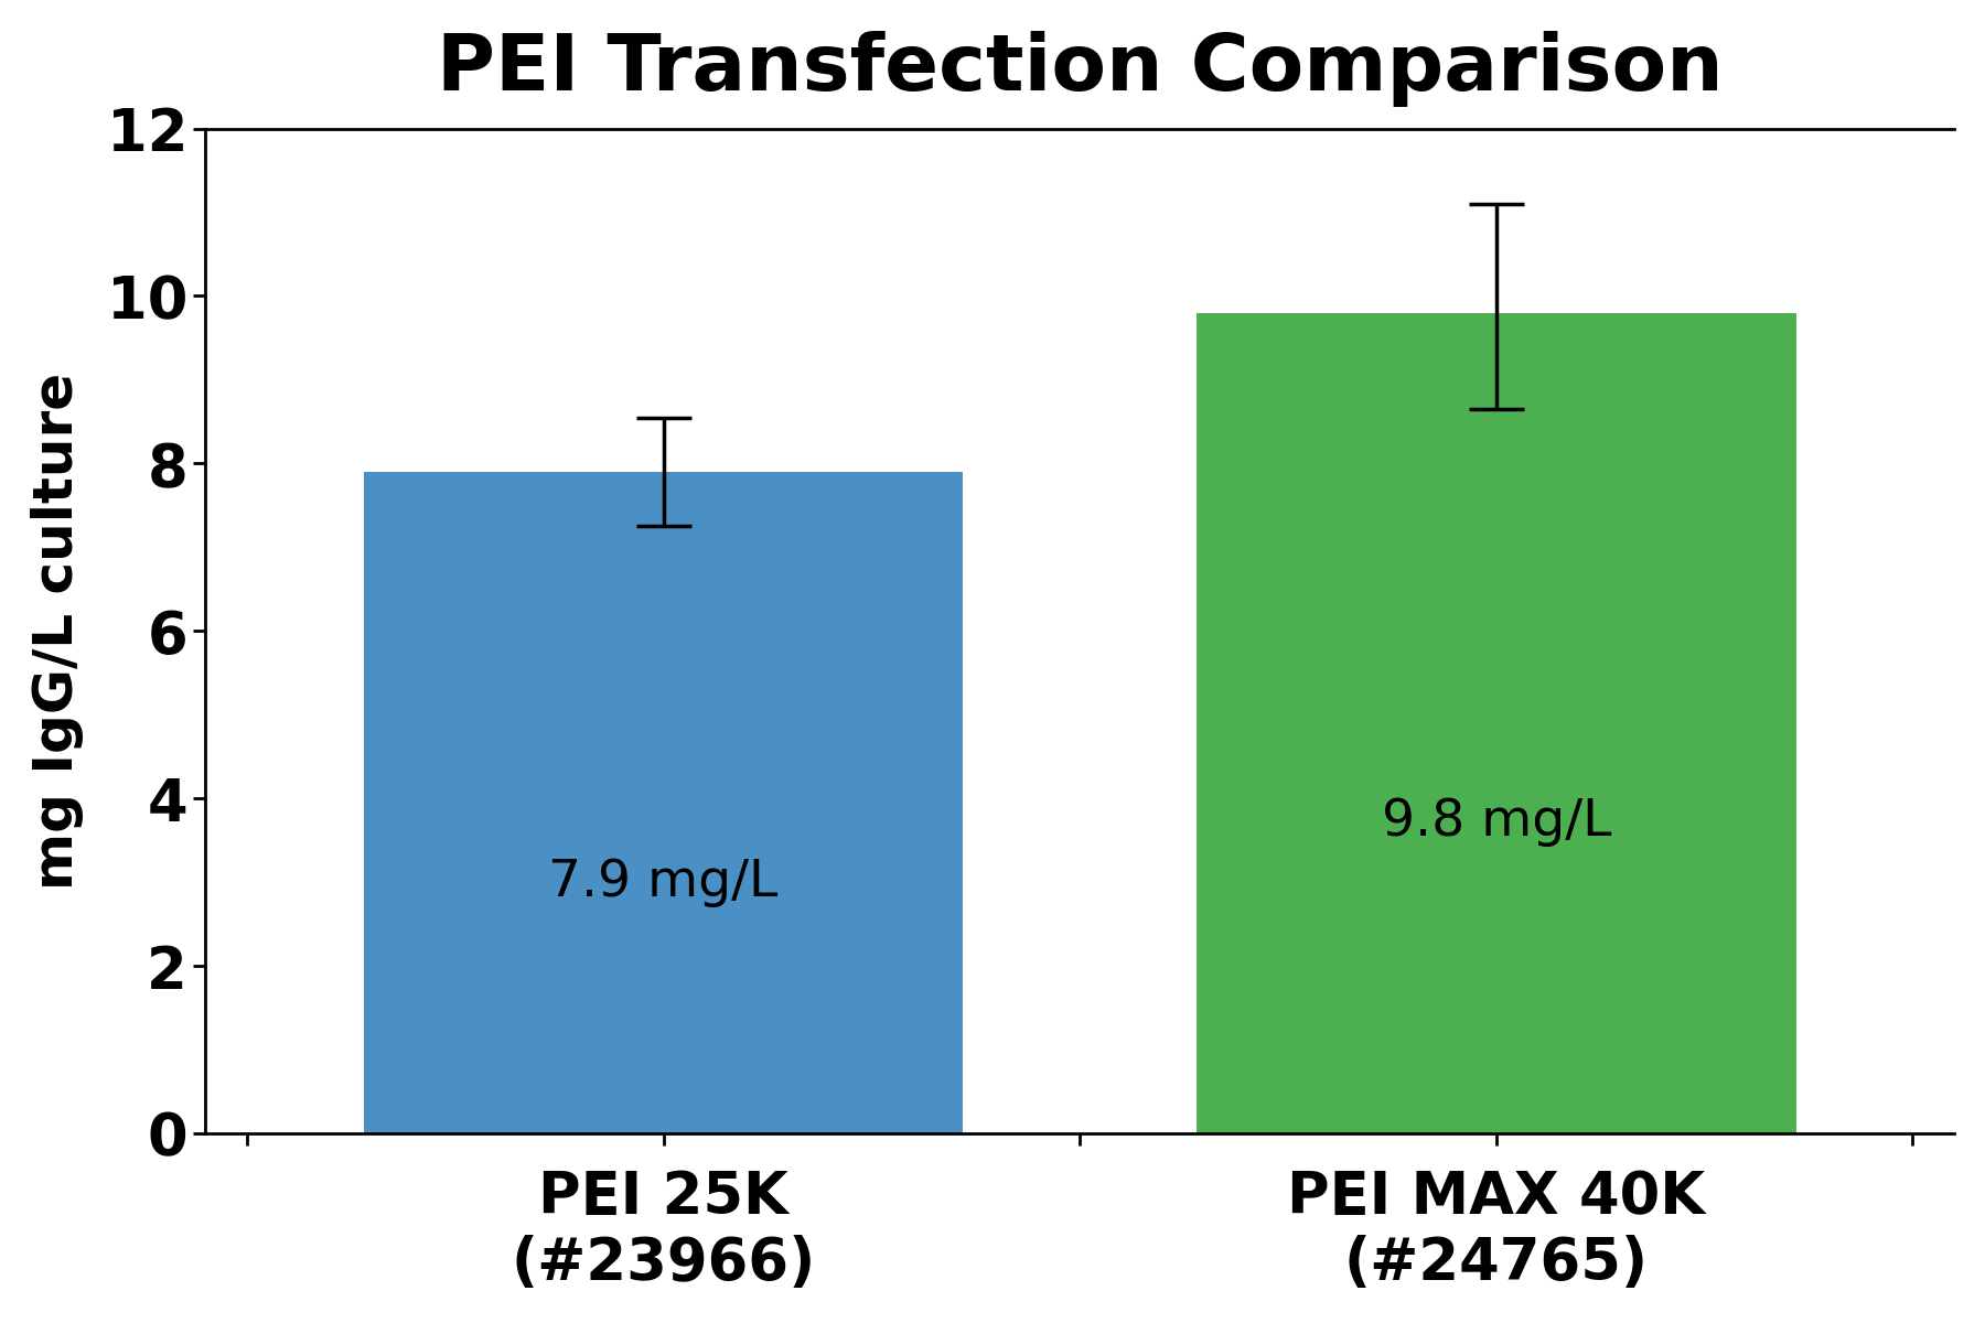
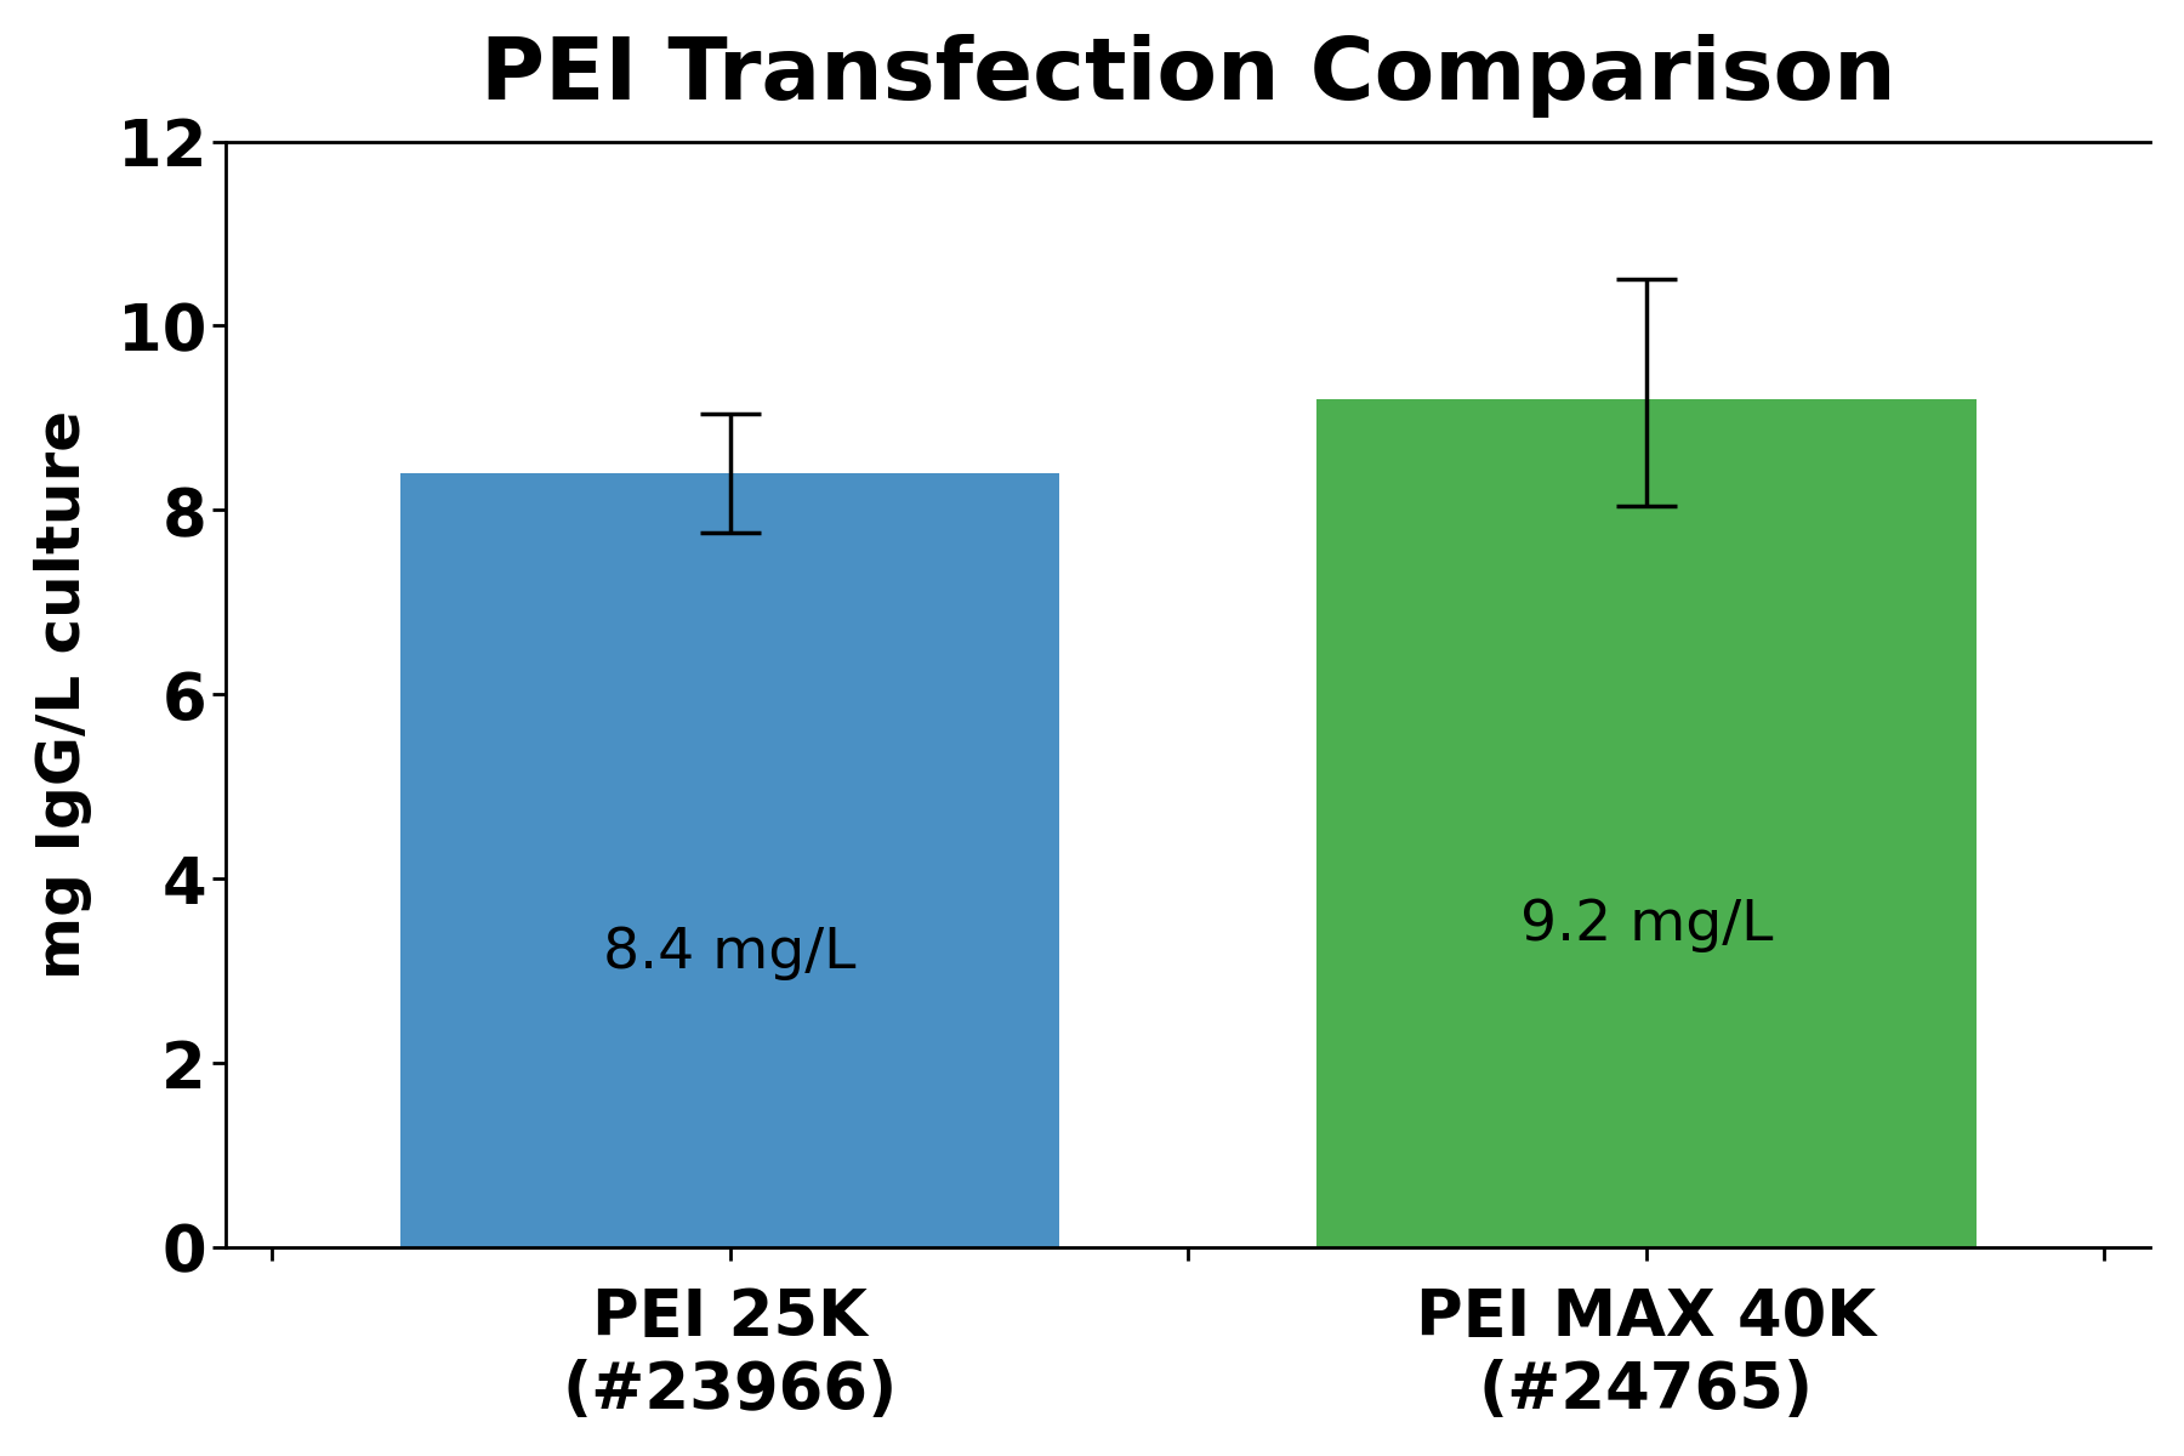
PEI 25K (#23966): 7.9 -> 8.4
PEI MAX 40K (#24765): 9.8 -> 9.2
